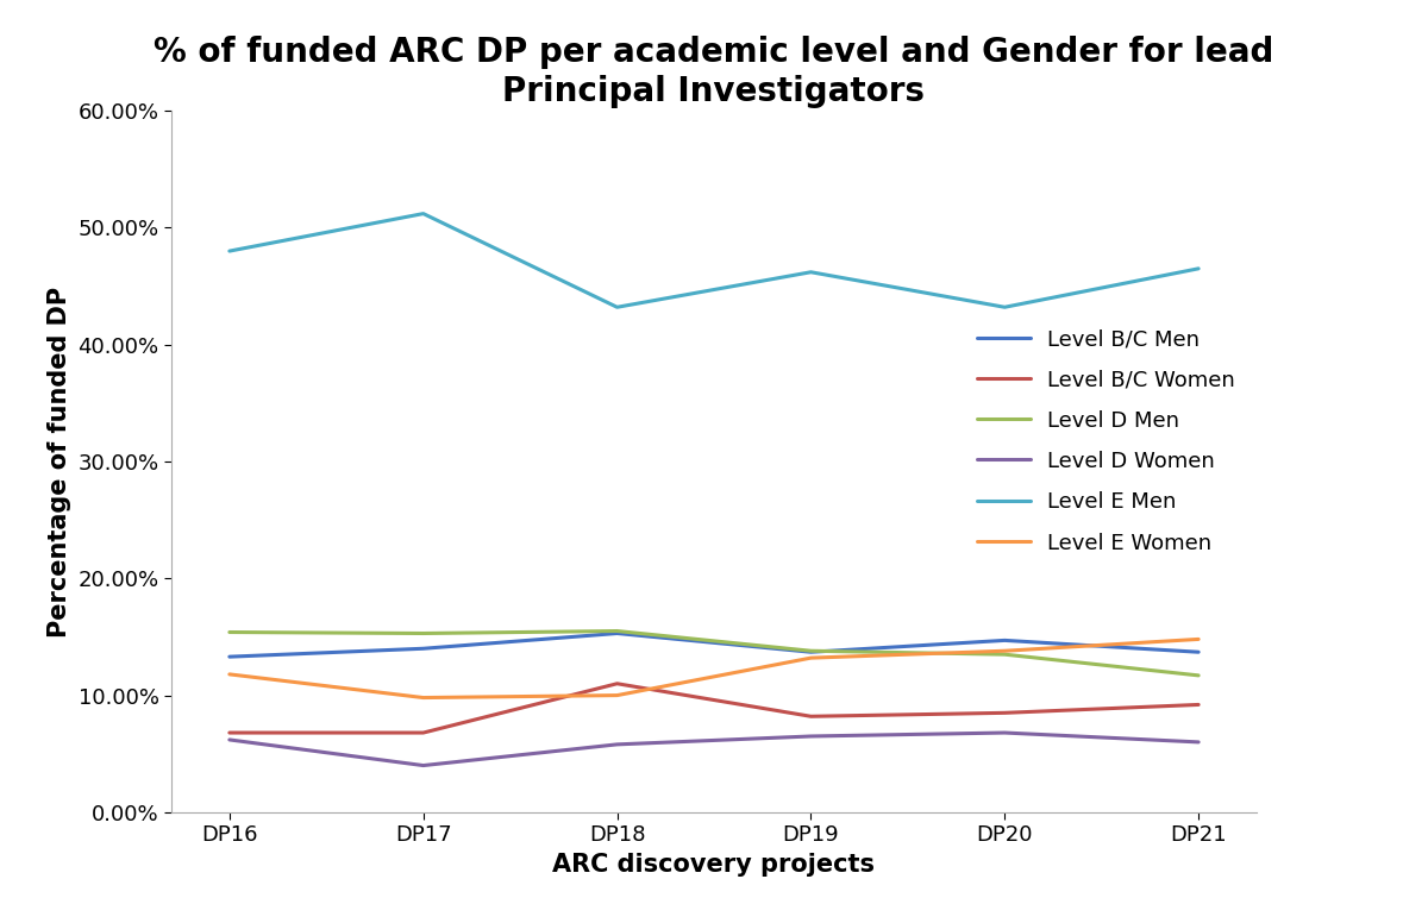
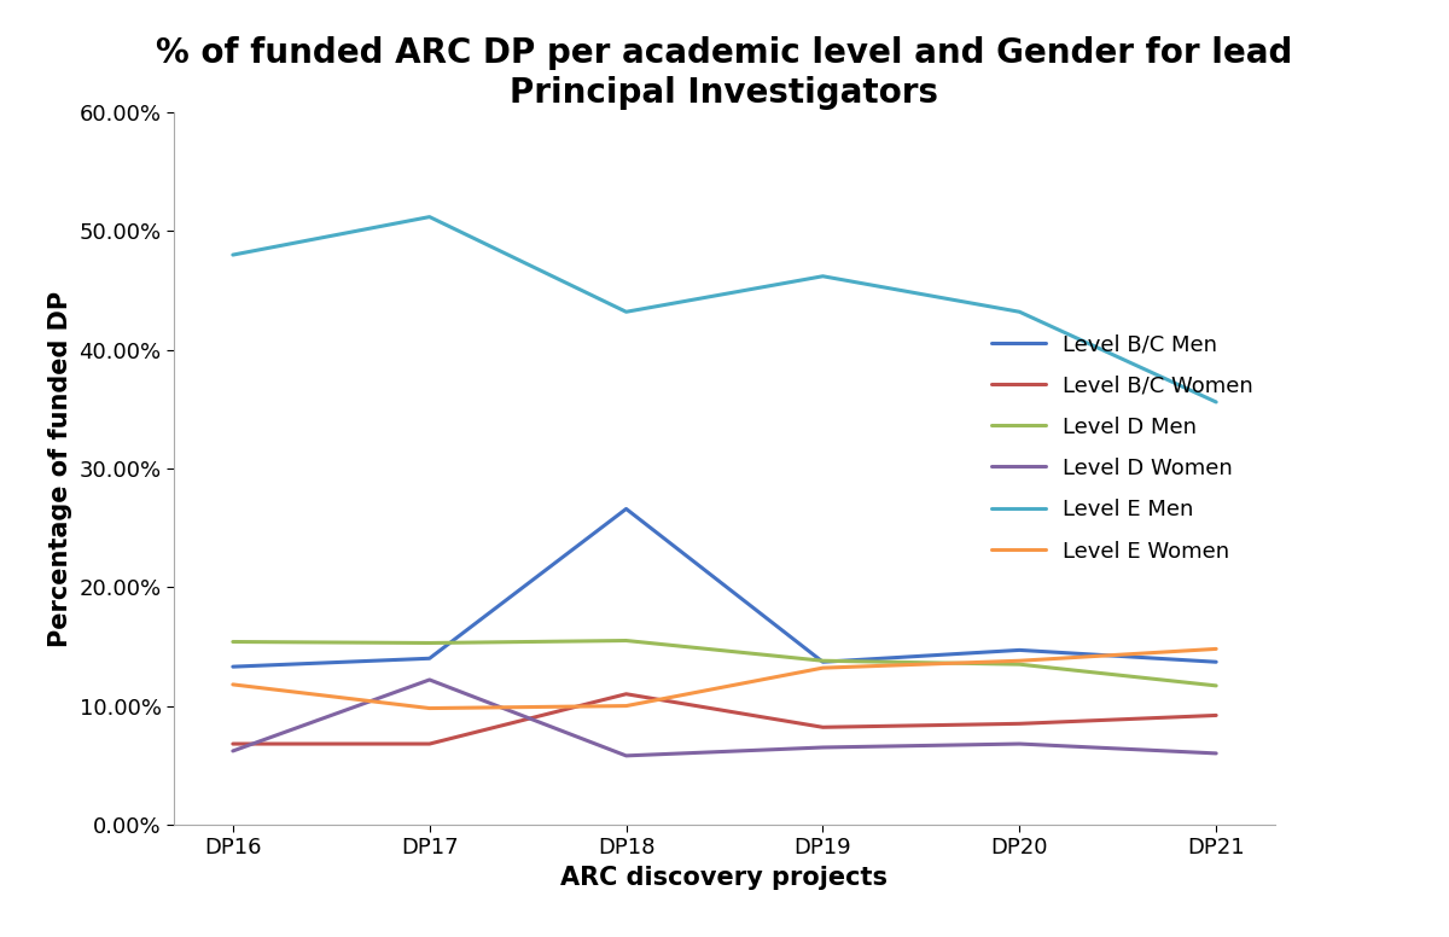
Level D Women/DP17: 4.0% -> 12.2%
Level B/C Men/DP18: 15.3% -> 26.6%
Level E Men/DP21: 46.5% -> 35.6%
